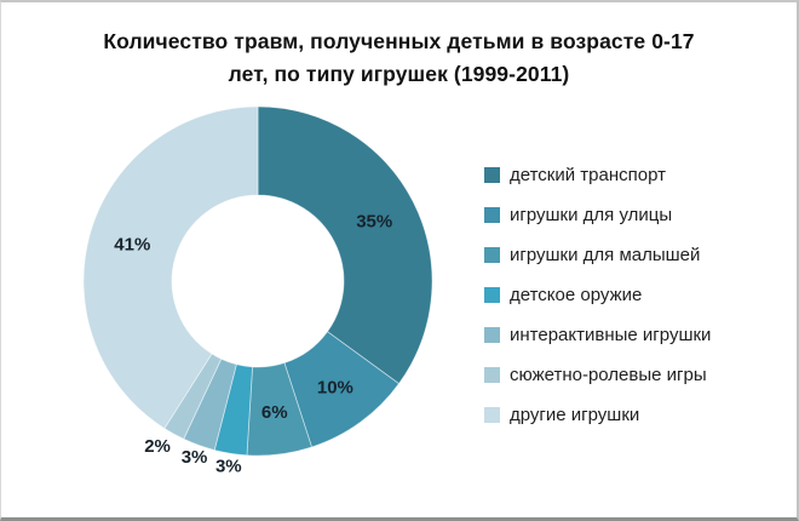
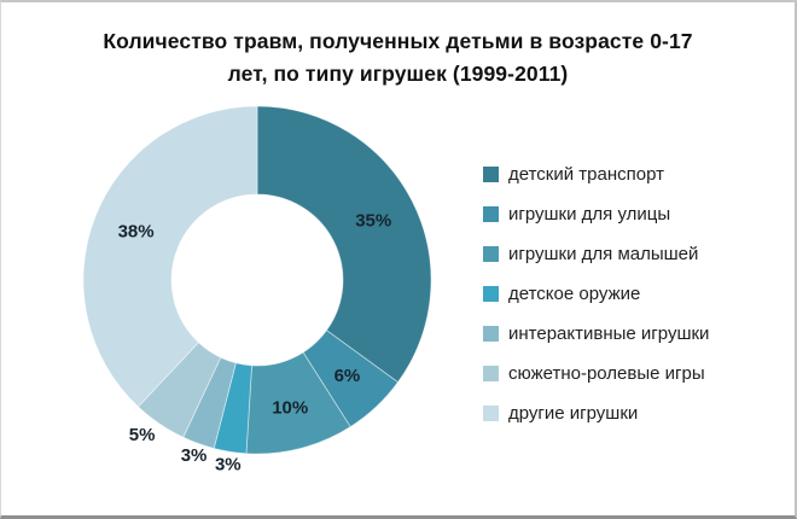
игрушки для улицы: 10% -> 6%
игрушки для малышей: 6% -> 10%
сюжетно-ролевые игры: 2% -> 5%
другие игрушки: 41% -> 38%
